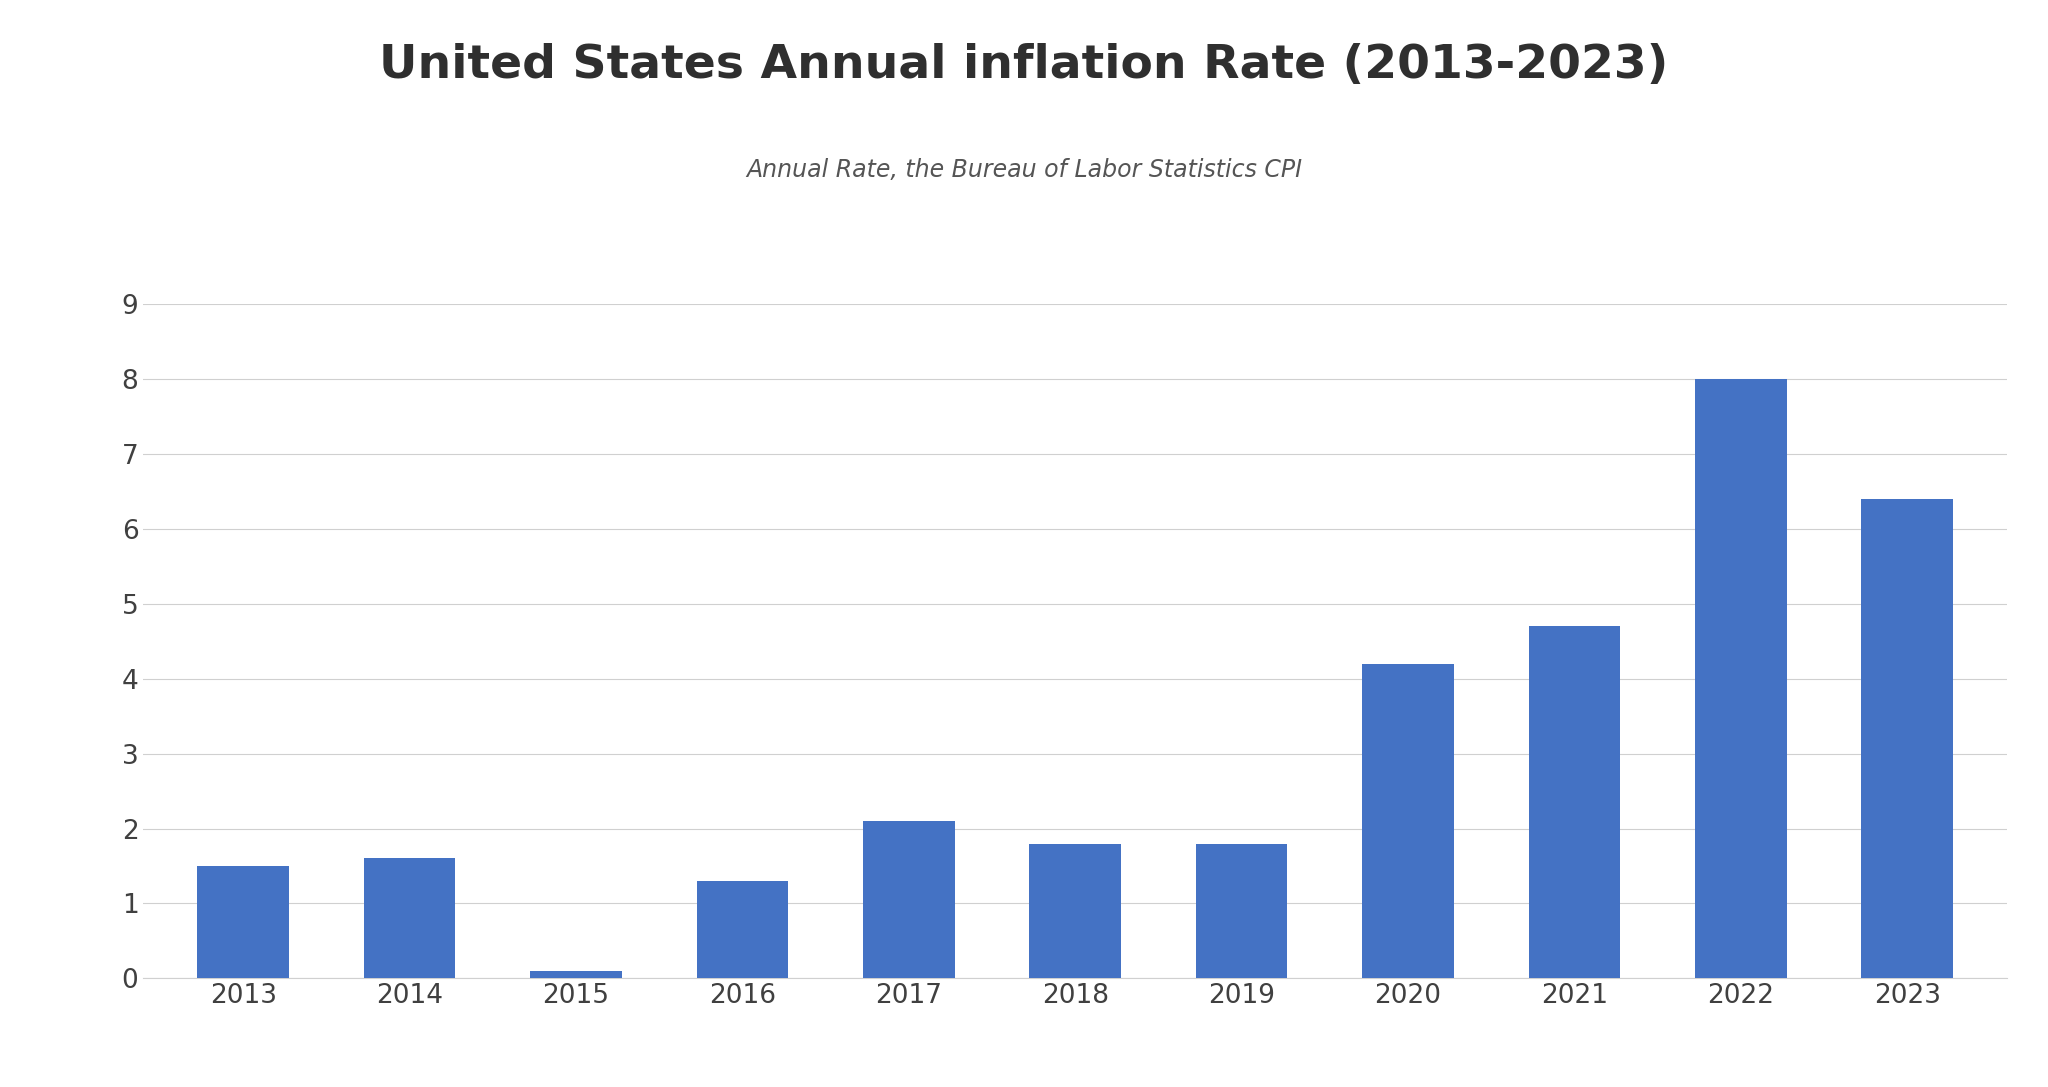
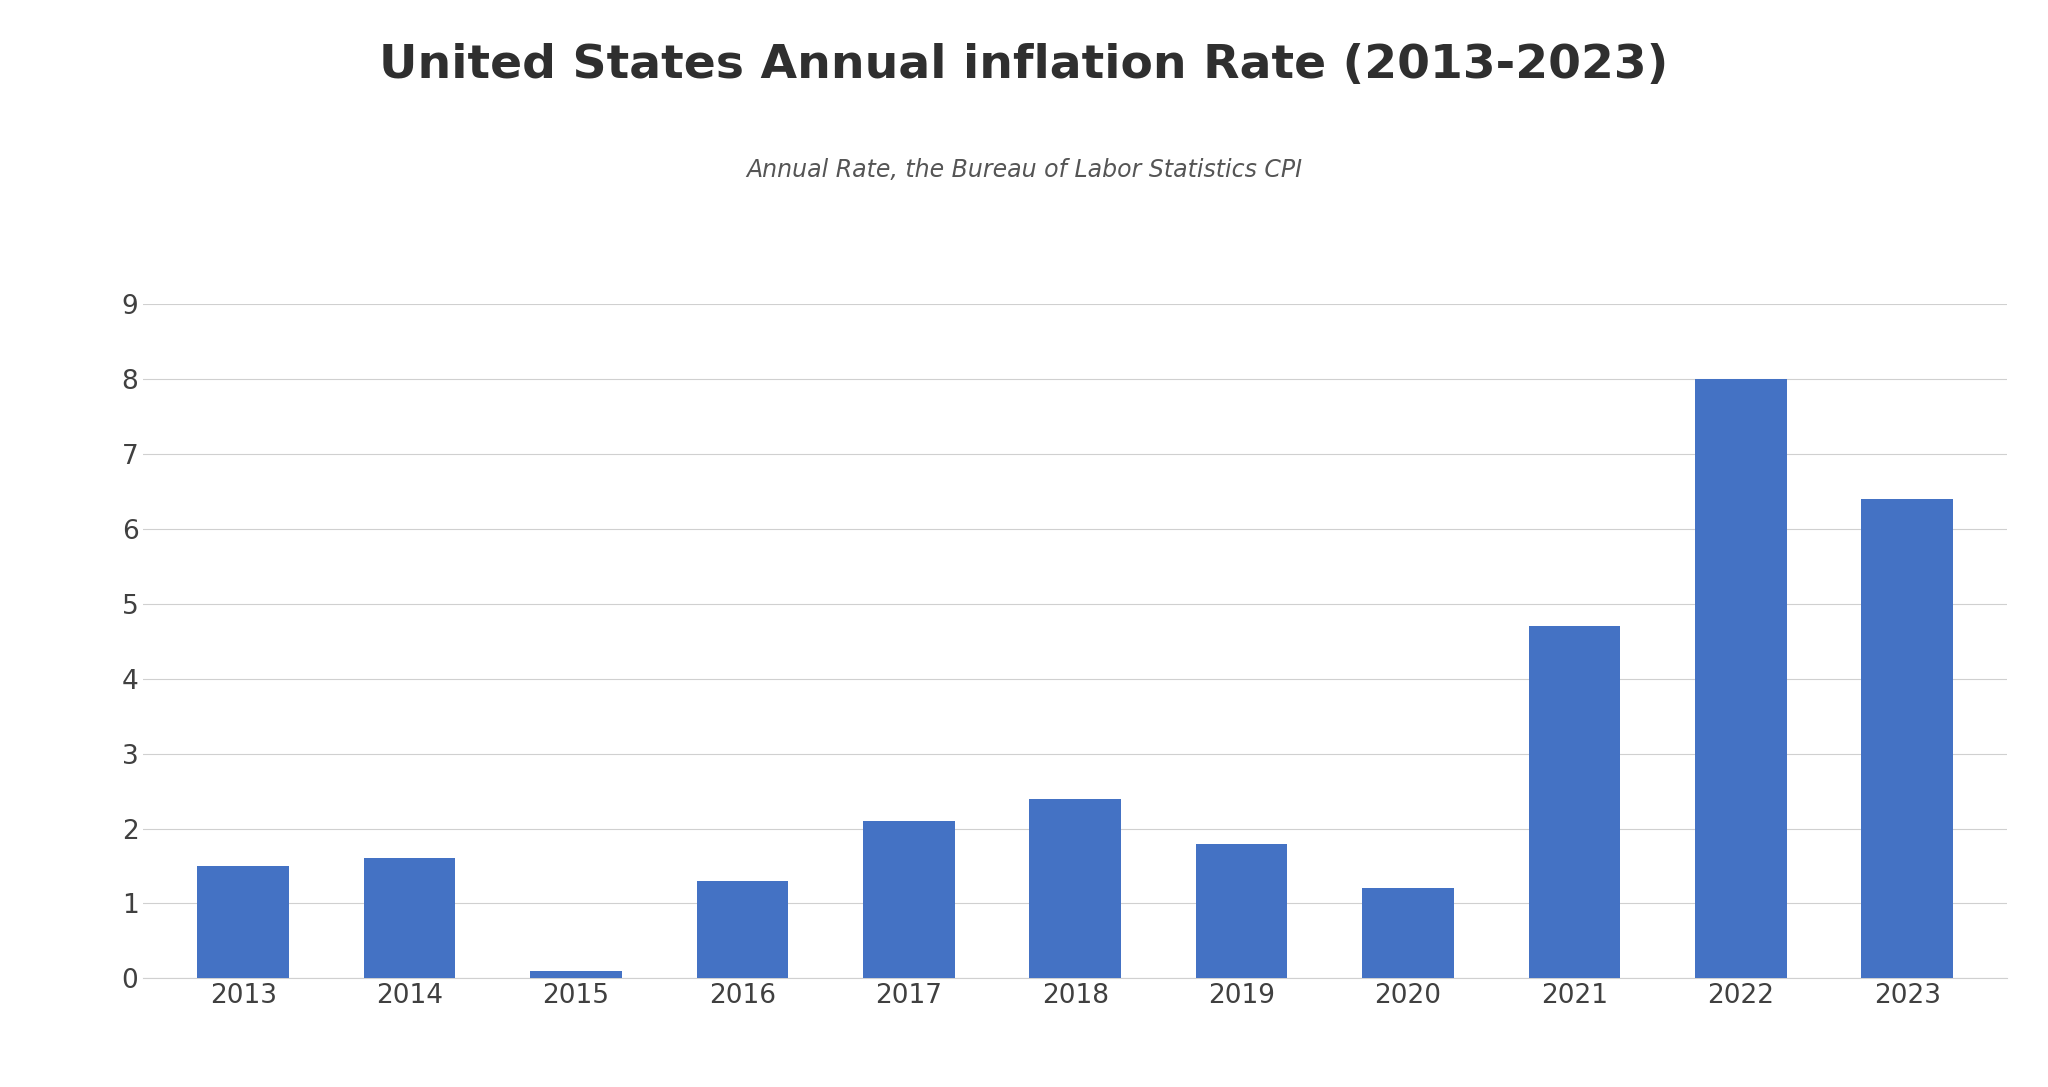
2018: 1.8 -> 2.4
2020: 4.2 -> 1.2
